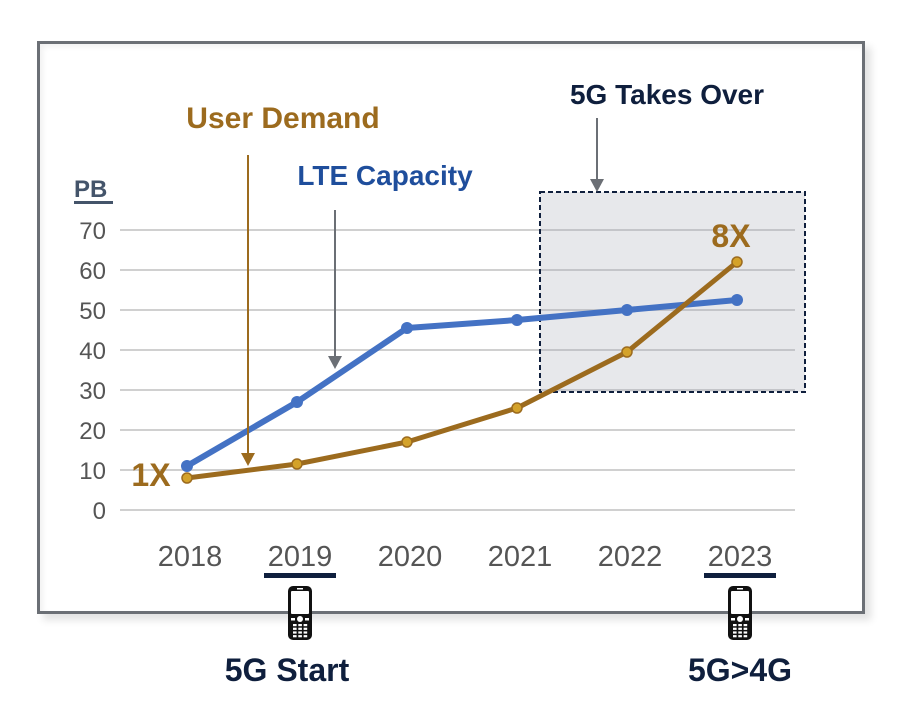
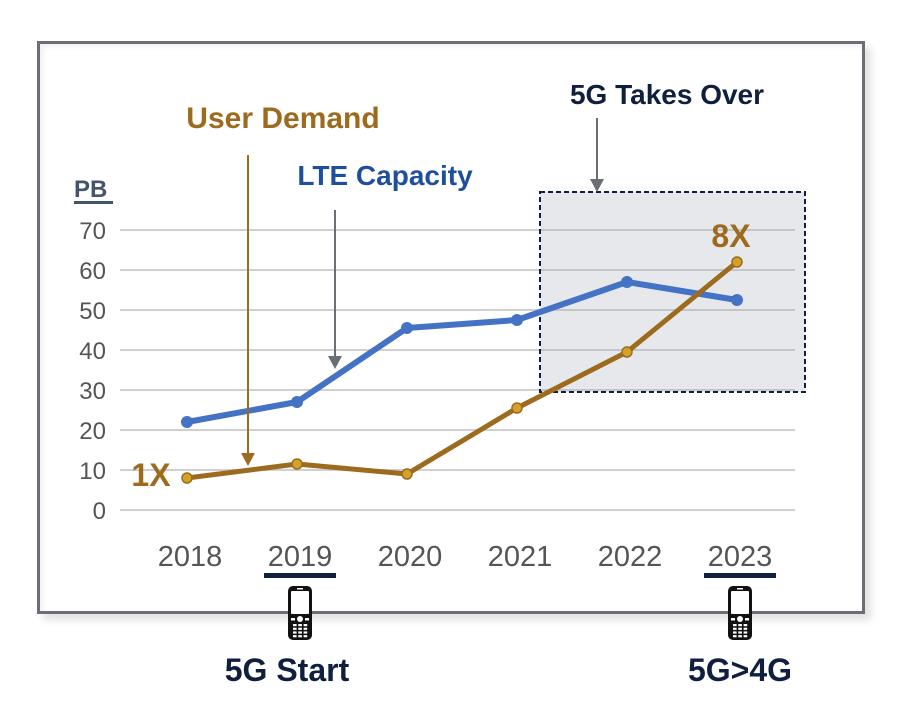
LTE Capacity/2018: 11 -> 22
User Demand/2020: 17 -> 9
LTE Capacity/2022: 50 -> 57
